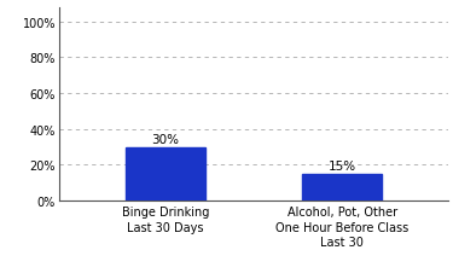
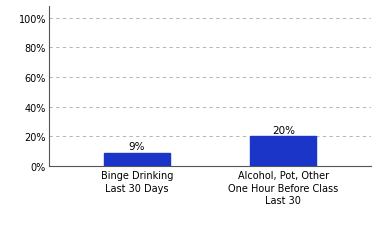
Binge Drinking Last 30 Days: 30% -> 9%
Alcohol, Pot, Other One Hour Before Class Last 30: 15% -> 20%
